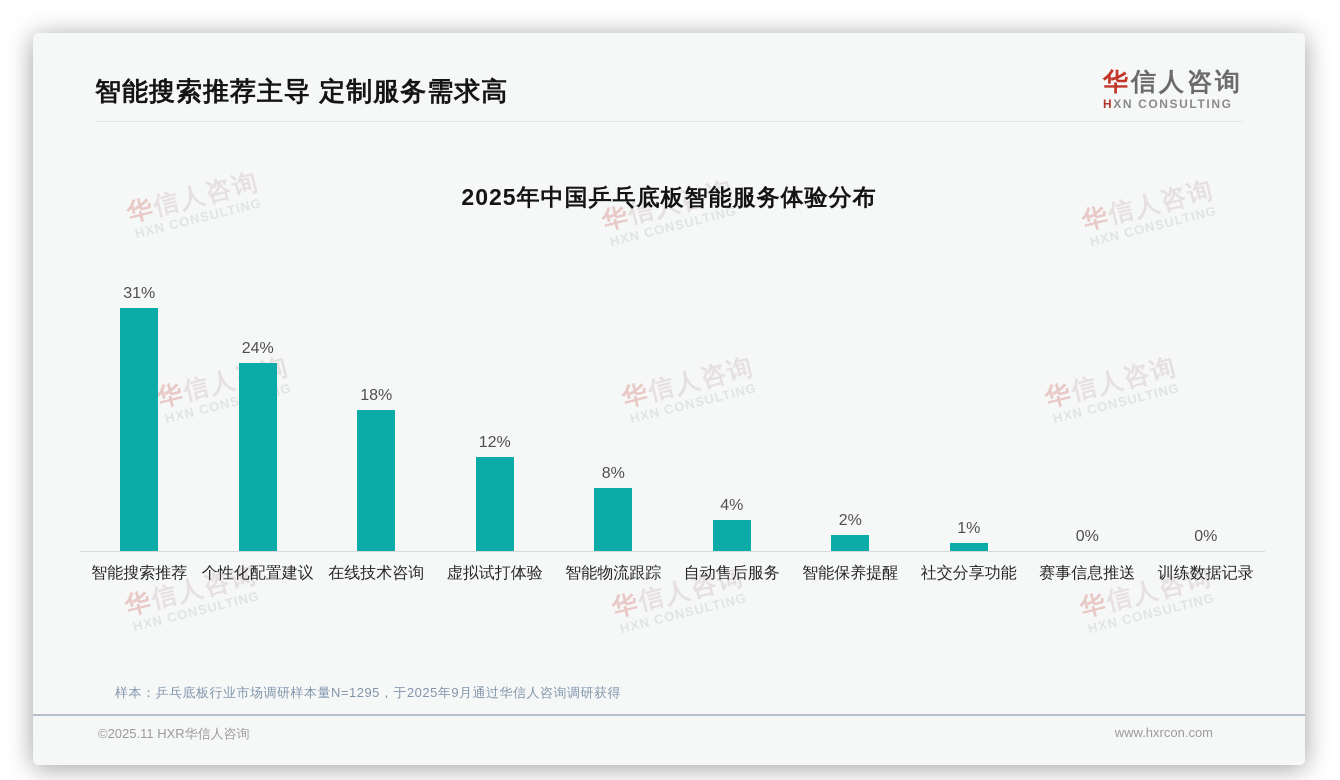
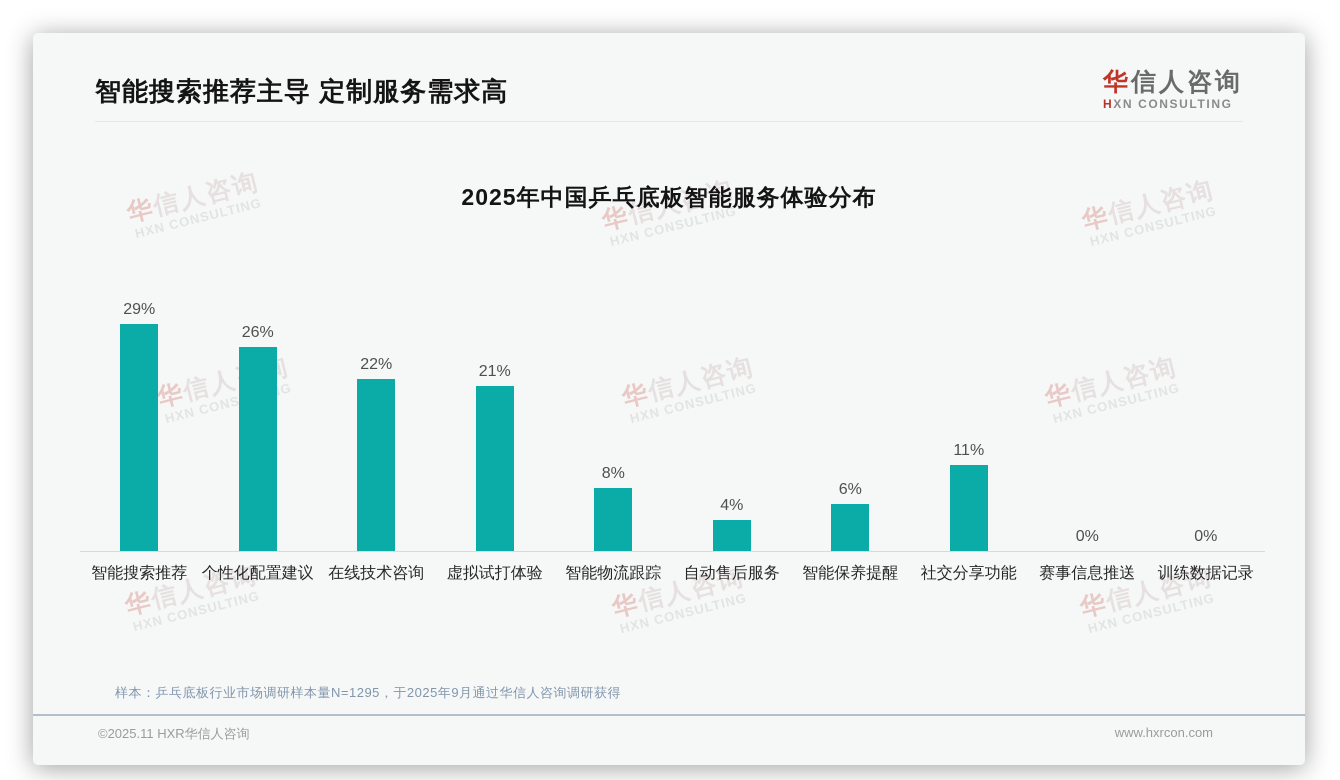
智能搜索推荐: 31% -> 29%
个性化配置建议: 24% -> 26%
在线技术咨询: 18% -> 22%
虚拟试打体验: 12% -> 21%
智能保养提醒: 2% -> 6%
社交分享功能: 1% -> 11%
